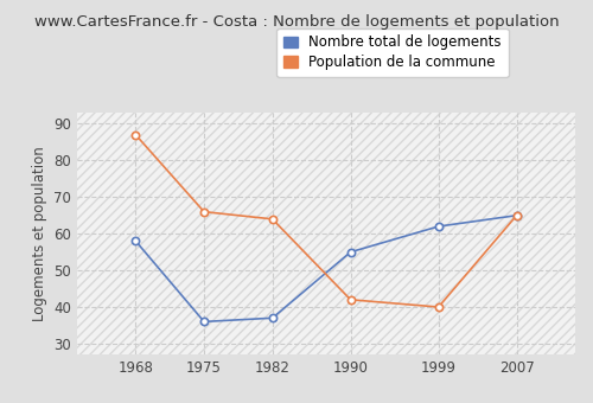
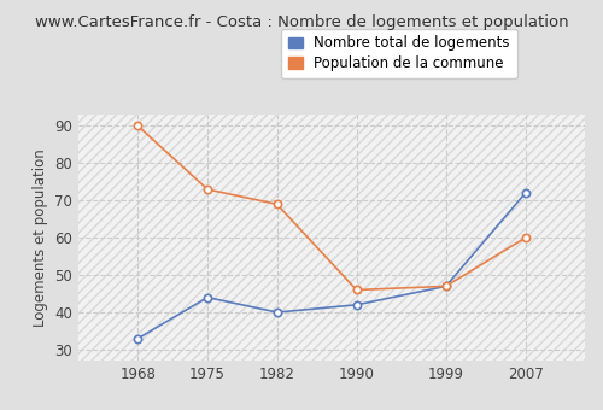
Nombre total de logements/1968: 58 -> 33
Population de la commune/1968: 87 -> 90
Nombre total de logements/1975: 36 -> 44
Population de la commune/1975: 66 -> 73
Nombre total de logements/1982: 37 -> 40
Population de la commune/1982: 64 -> 69
Nombre total de logements/1990: 55 -> 42
Population de la commune/1990: 42 -> 46
Nombre total de logements/1999: 62 -> 47
Population de la commune/1999: 40 -> 47
Nombre total de logements/2007: 65 -> 72
Population de la commune/2007: 65 -> 60
